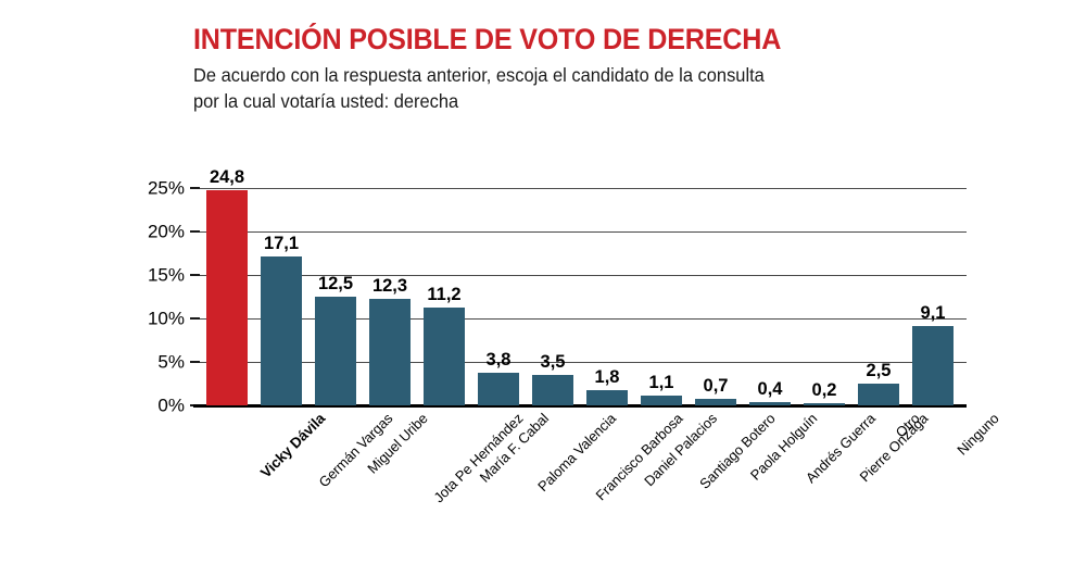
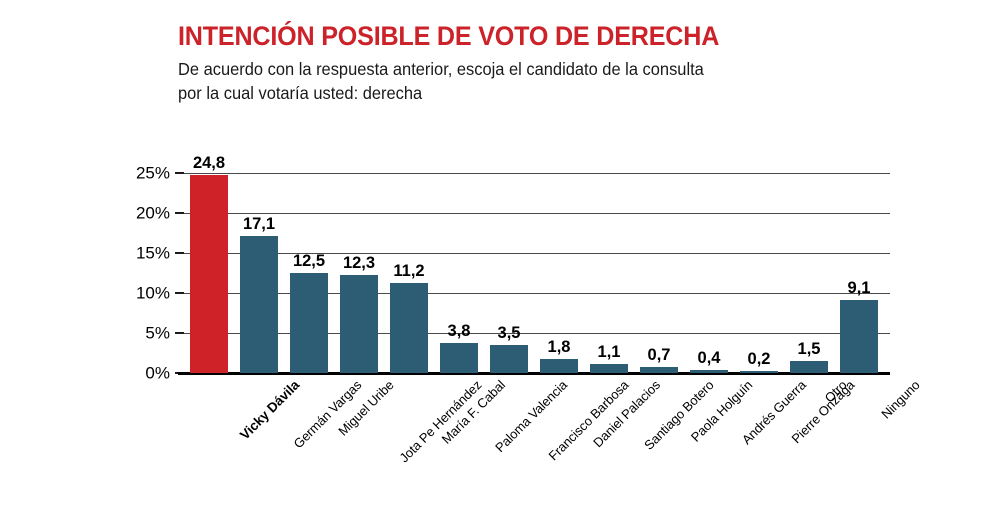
Otro: 2,5 -> 1,5
